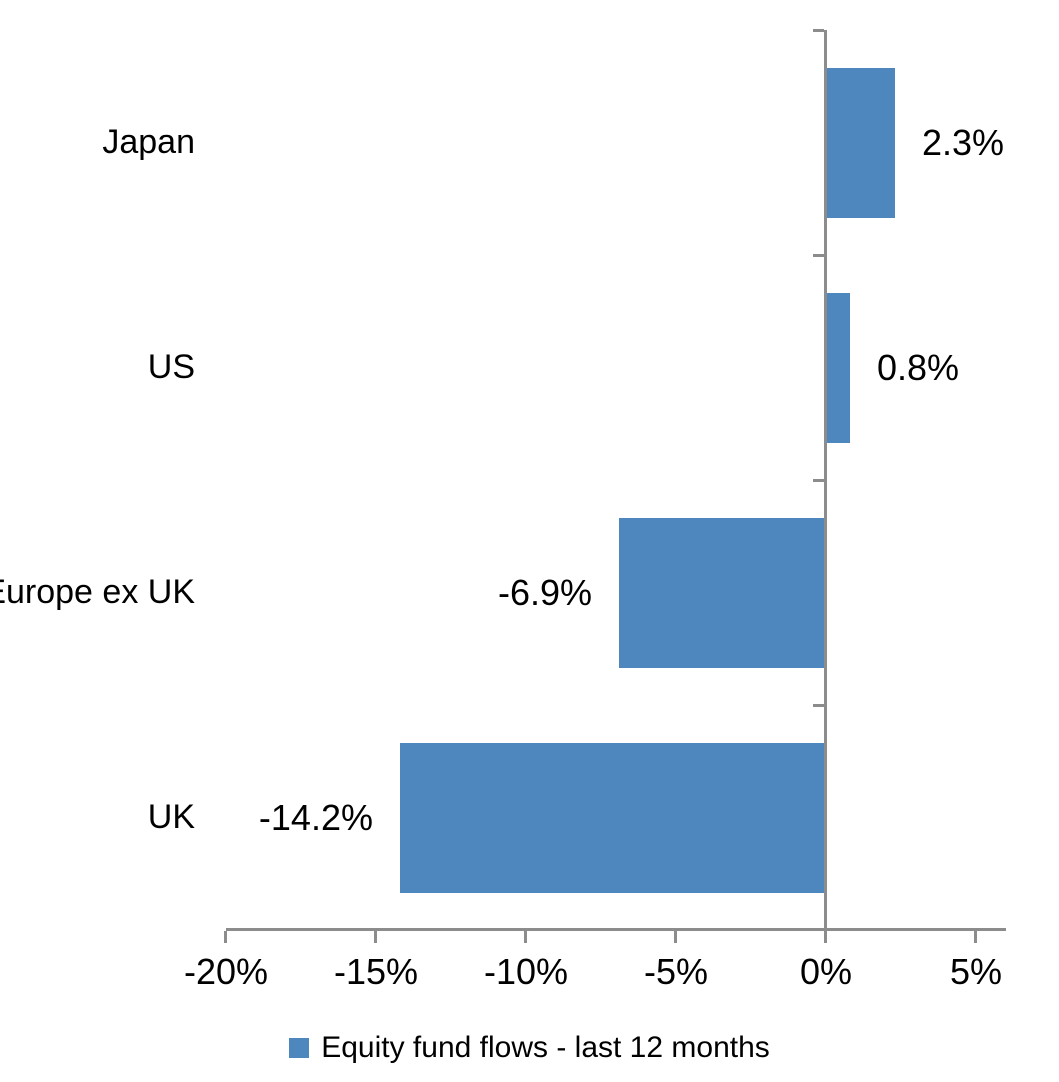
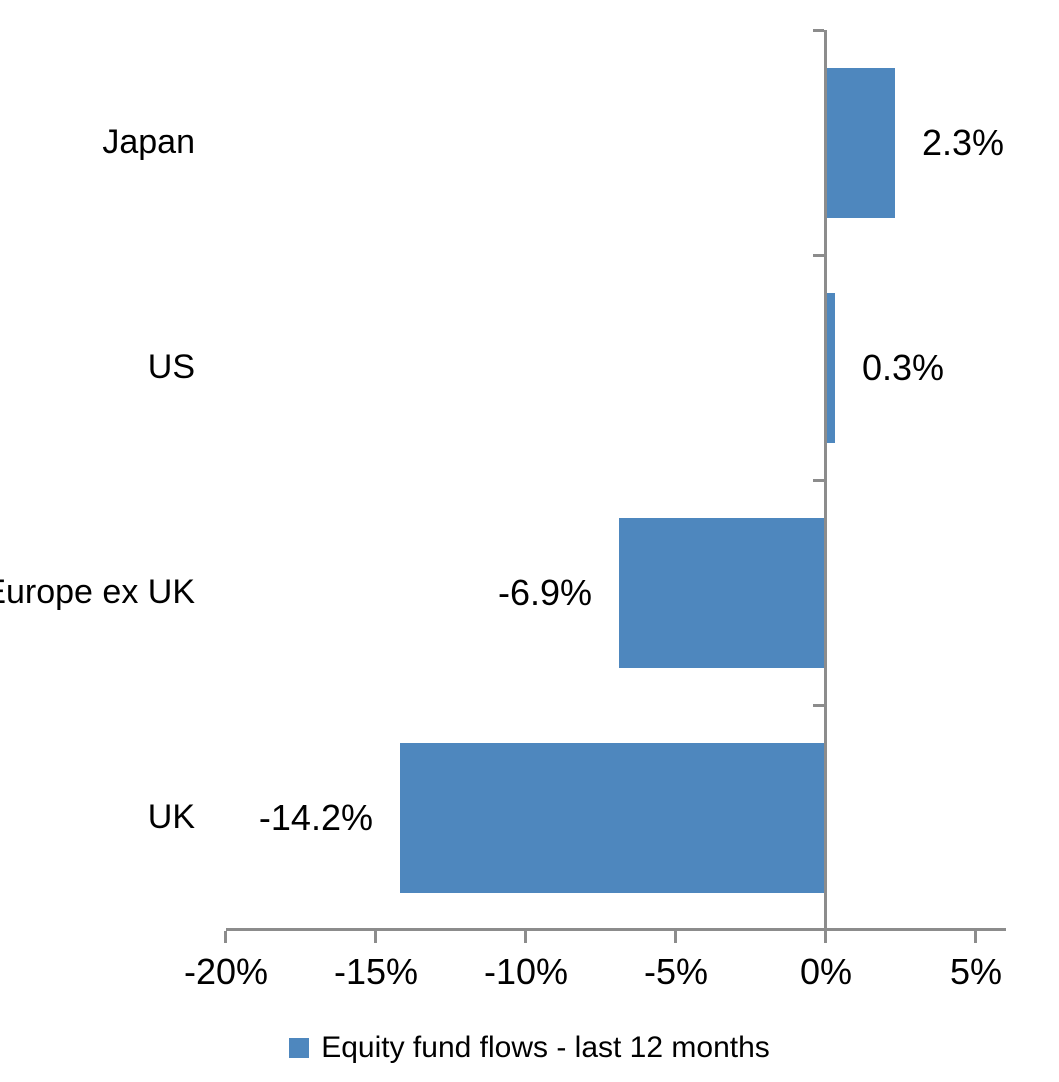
US: 0.8% -> 0.3%
